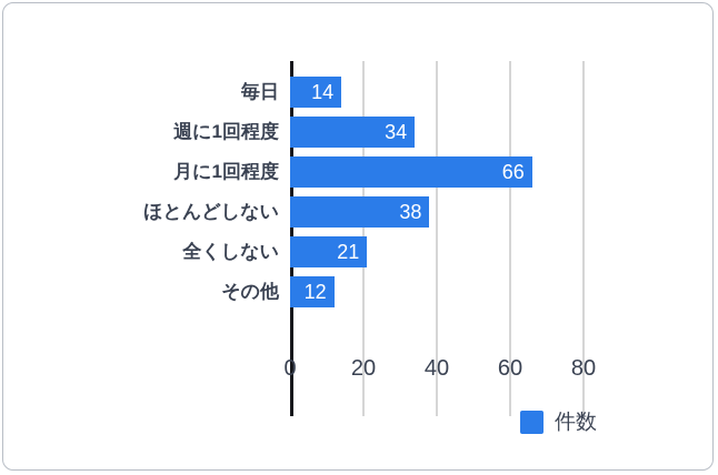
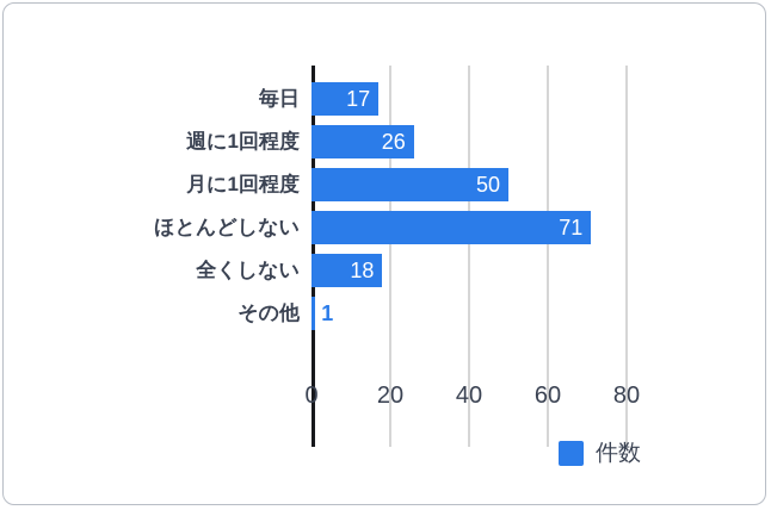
毎日: 14 -> 17
週に1回程度: 34 -> 26
月に1回程度: 66 -> 50
ほとんどしない: 38 -> 71
全くしない: 21 -> 18
その他: 12 -> 1
